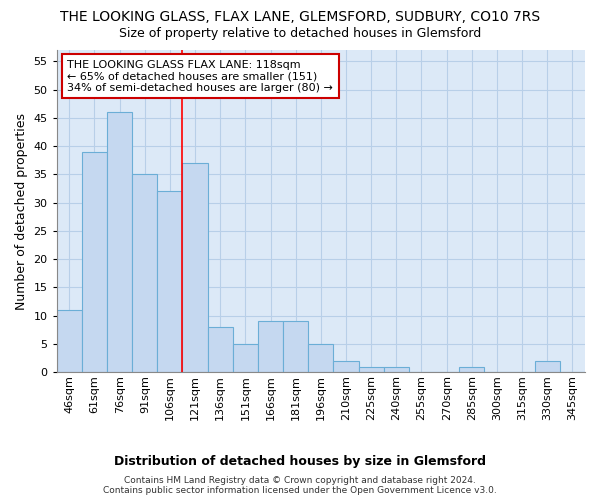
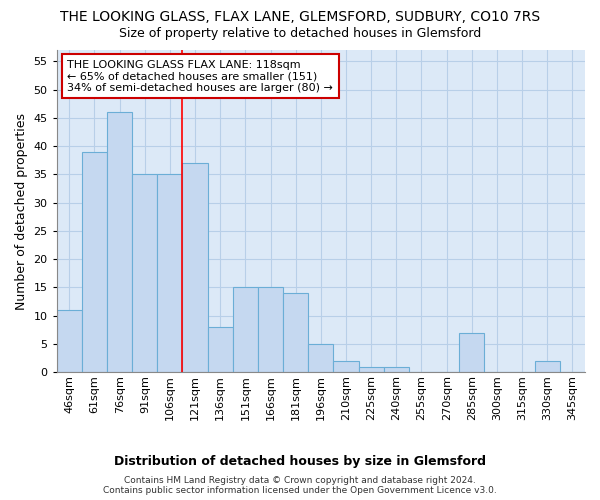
106sqm: 32 -> 35
151sqm: 5 -> 15
166sqm: 9 -> 15
181sqm: 9 -> 14
285sqm: 1 -> 7
